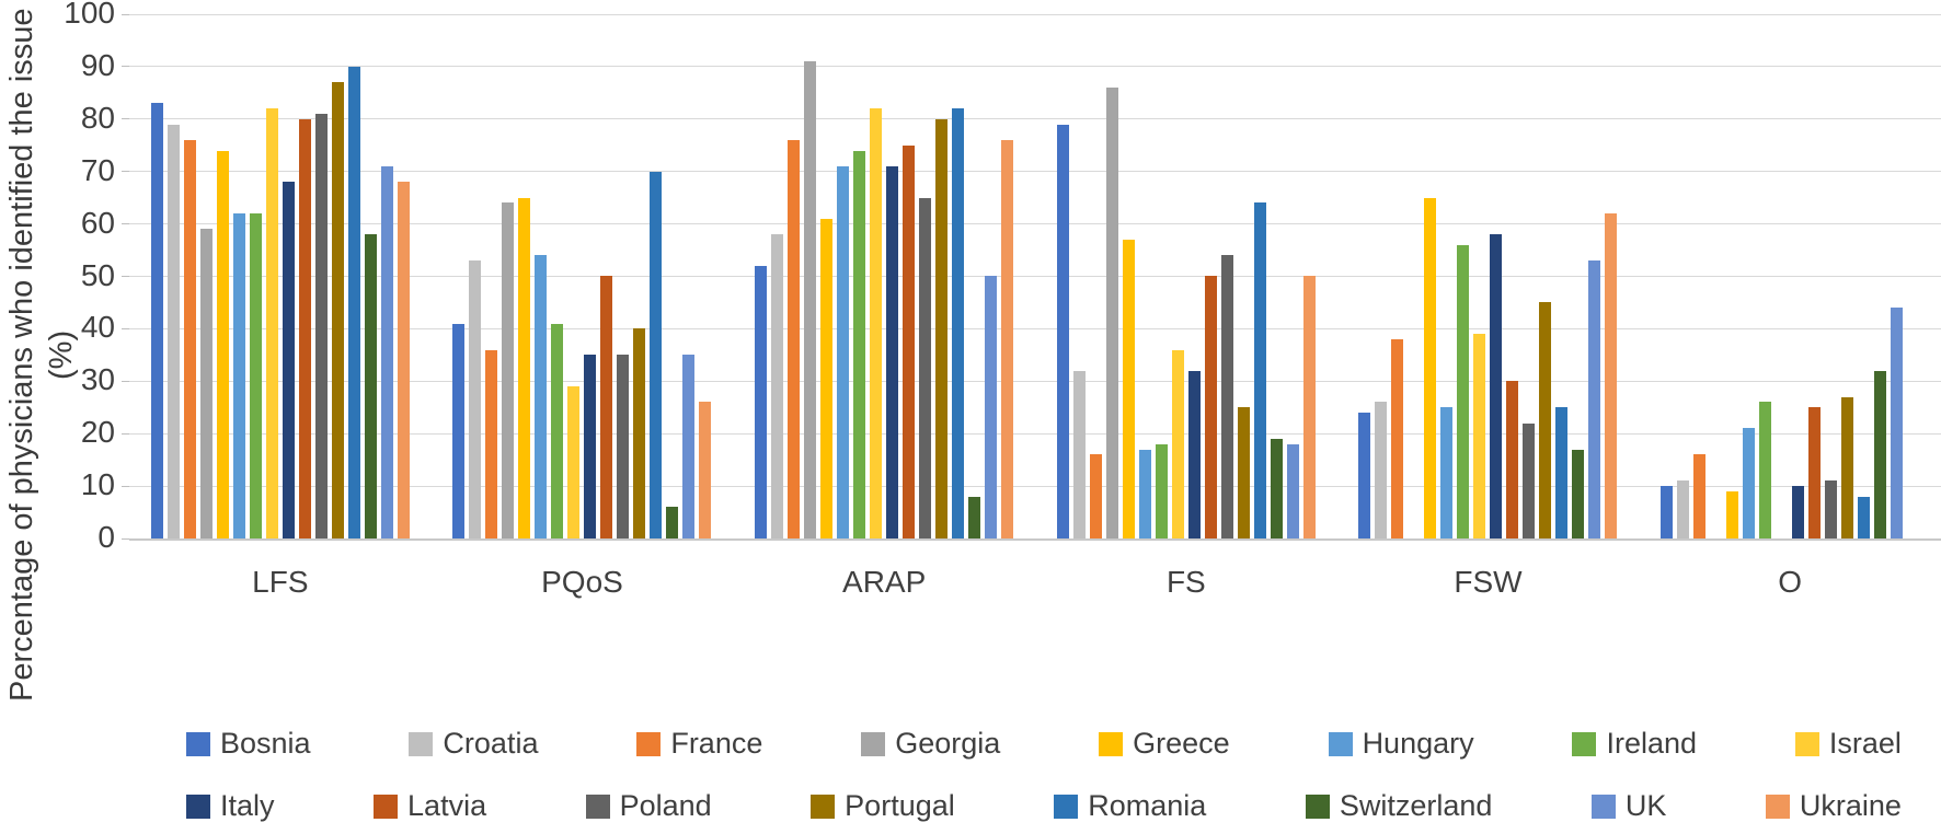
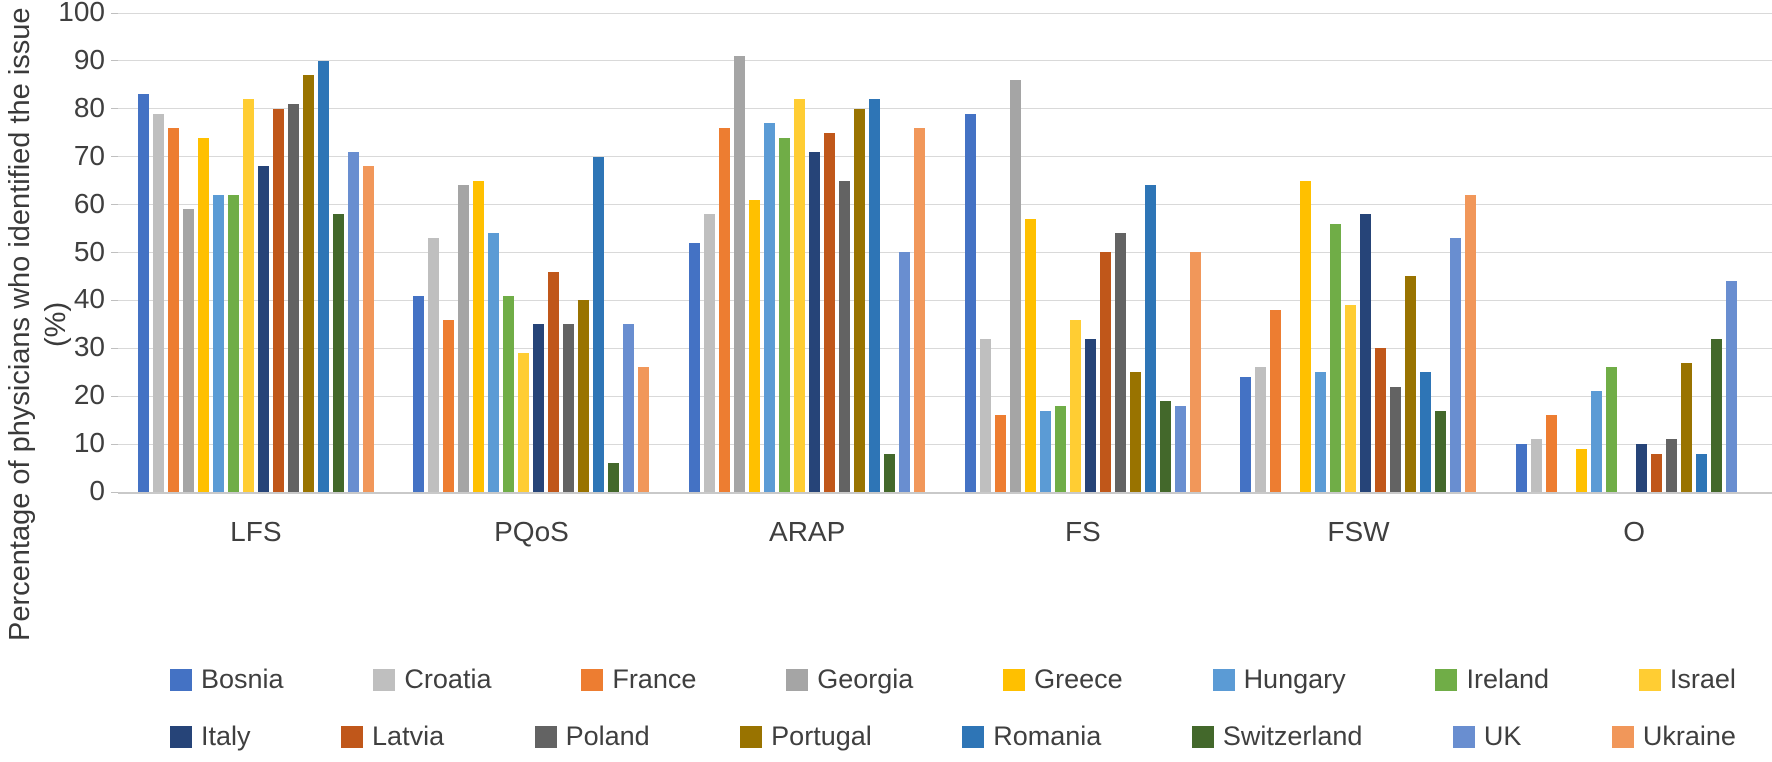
Latvia/PQoS: 50 -> 46
Hungary/ARAP: 71 -> 77
Latvia/O: 25 -> 8
